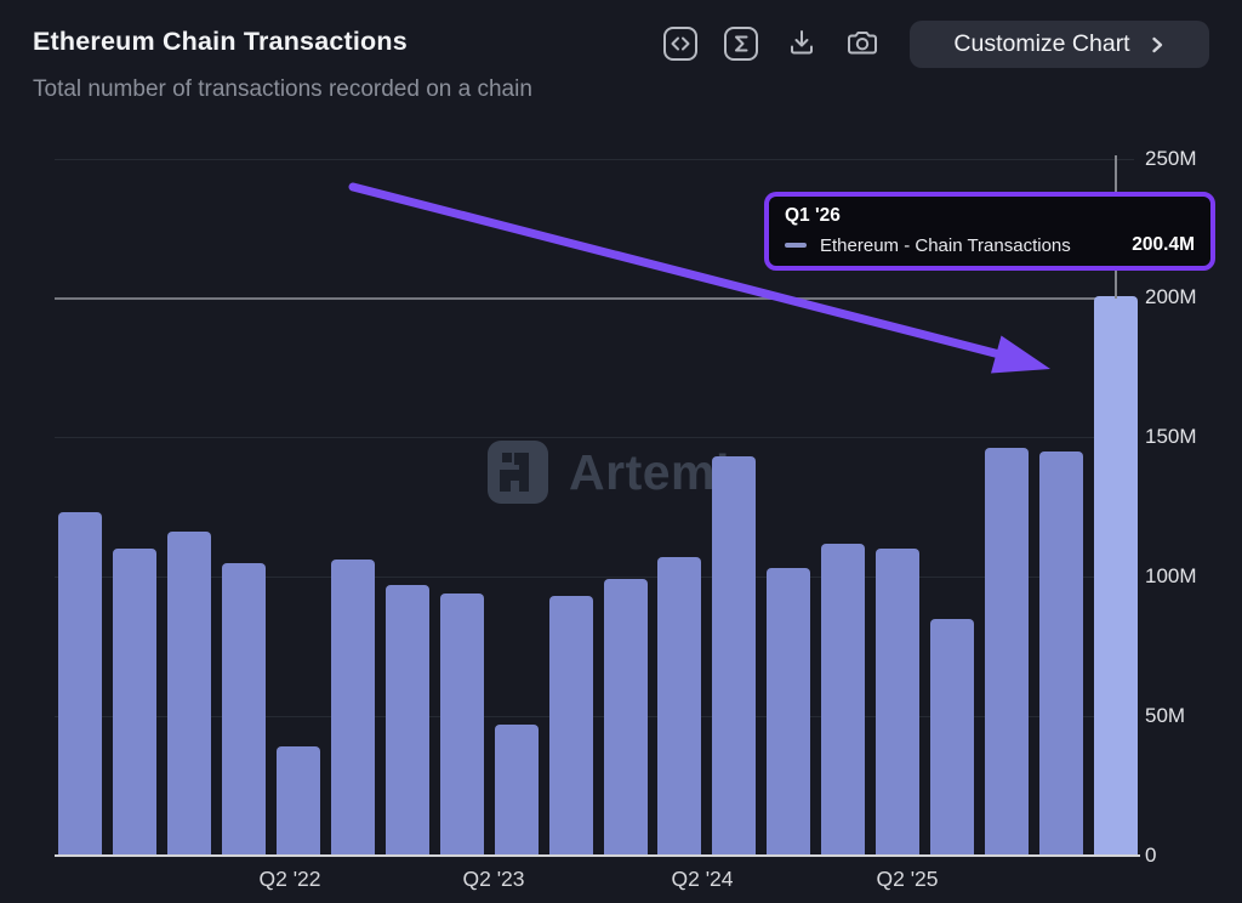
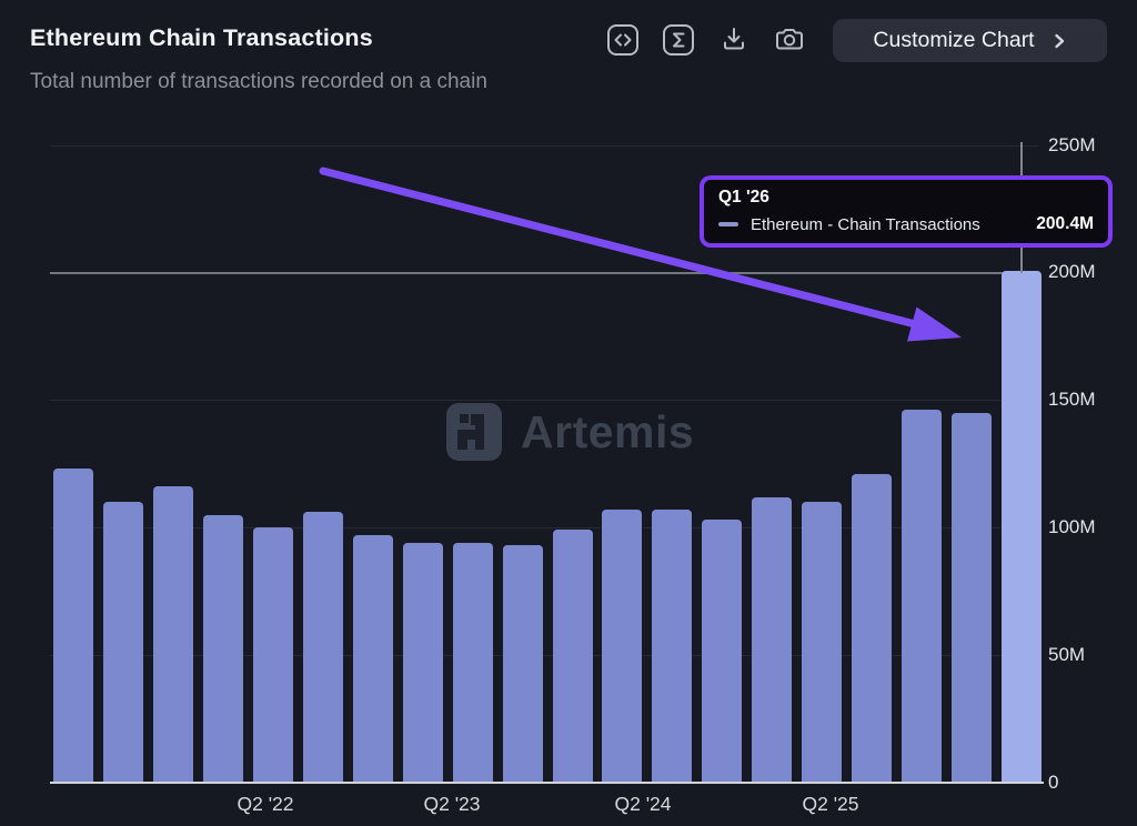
Q2 '22: 39M -> 100M
Q2 '23: 47M -> 94M
Q2 '24: 143M -> 107M
Q2 '25: 85M -> 121M
